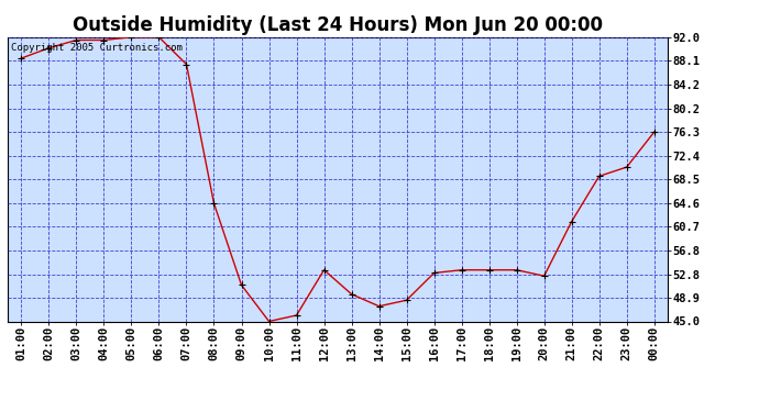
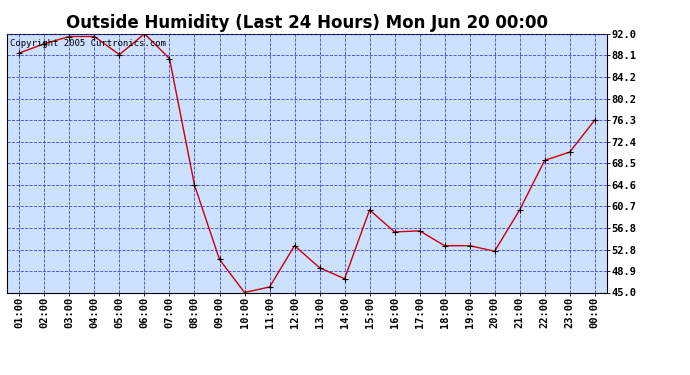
05:00: 92.0 -> 88.2
15:00: 48.5 -> 60.0
16:00: 53.0 -> 56.0
17:00: 53.5 -> 56.2
21:00: 61.5 -> 60.0
